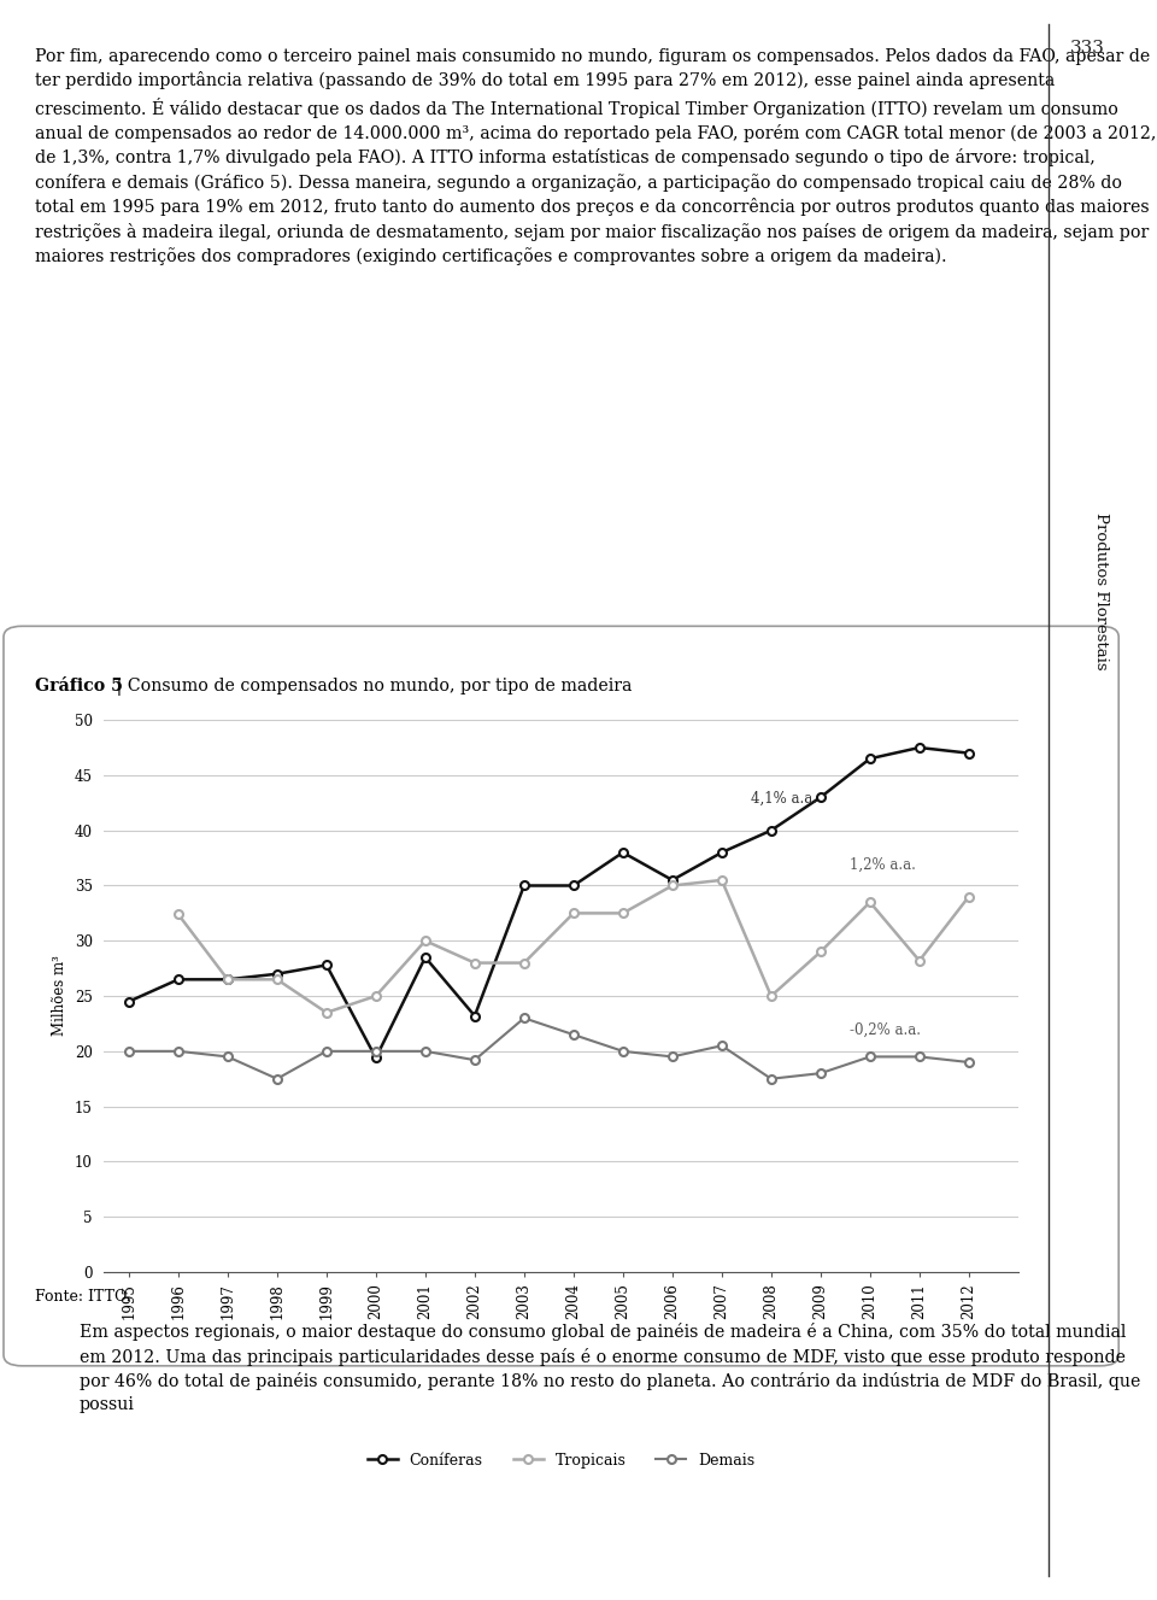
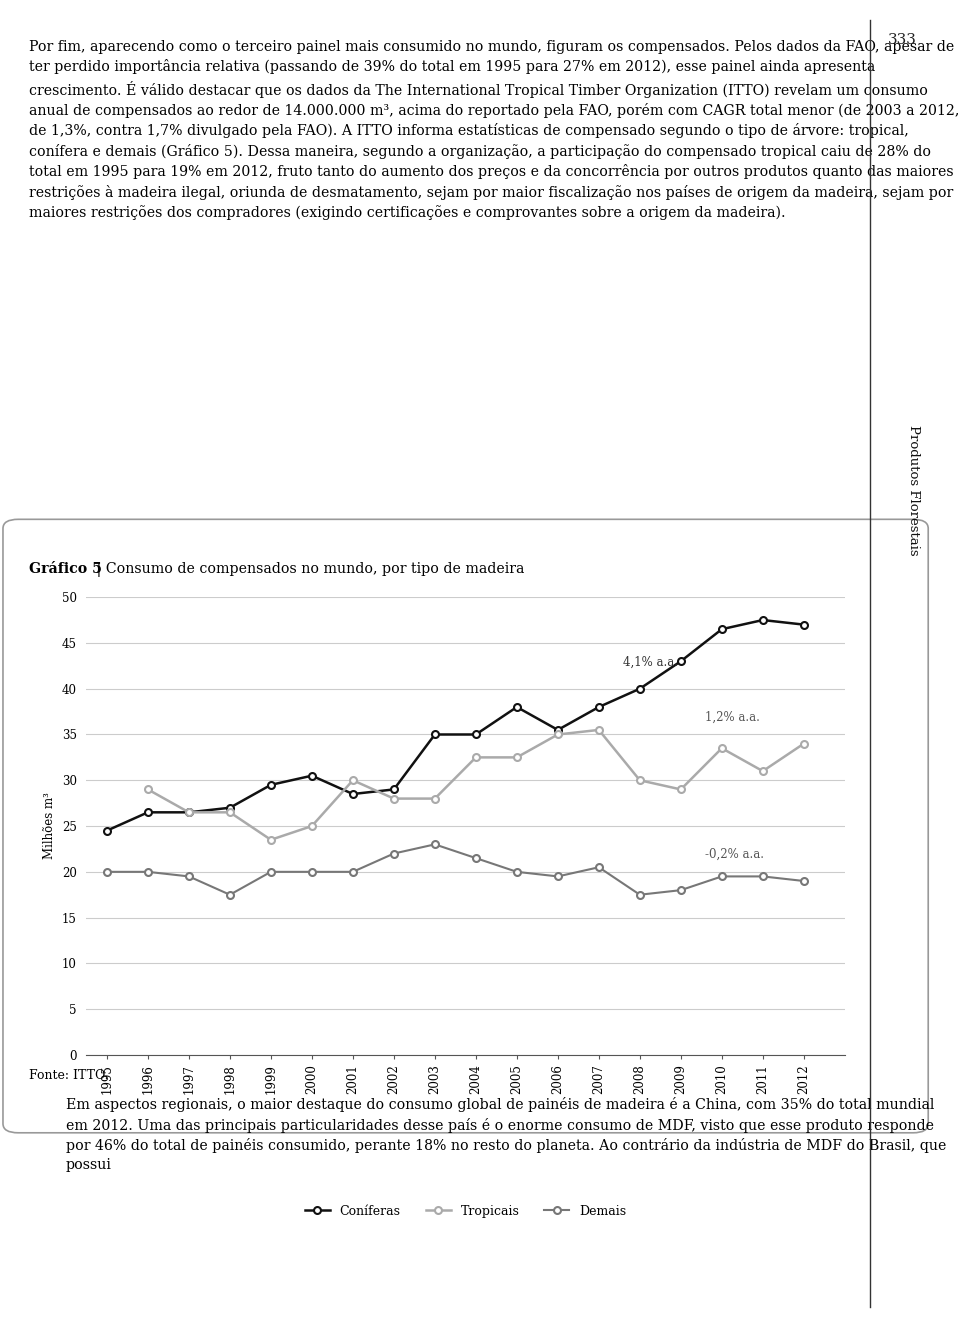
Tropicais/1996: 32.4 -> 29.0
Coníferas/1999: 27.8 -> 29.5
Coníferas/2000: 19.4 -> 30.5
Coníferas/2002: 23.2 -> 29.0
Demais/2002: 19.2 -> 22.0
Tropicais/2008: 25.0 -> 30.0
Tropicais/2011: 28.2 -> 31.0
